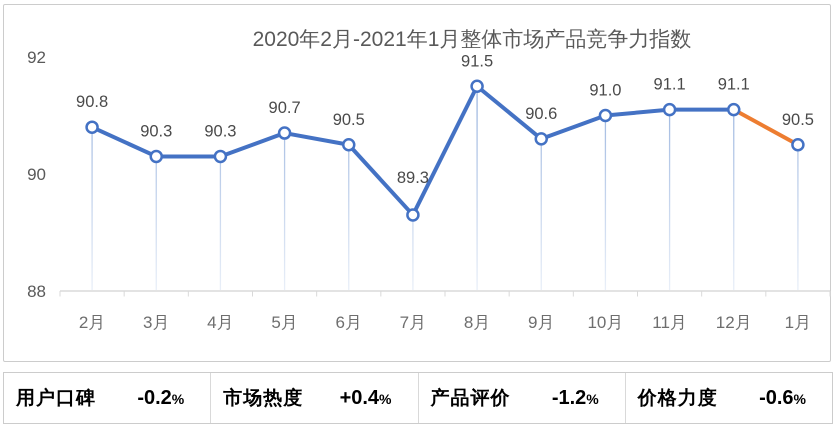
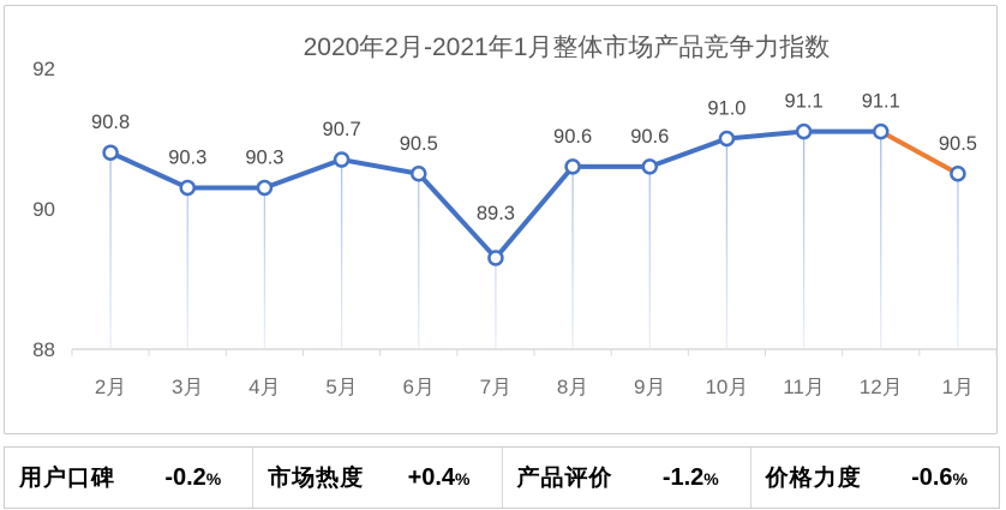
8月: 91.5 -> 90.6
